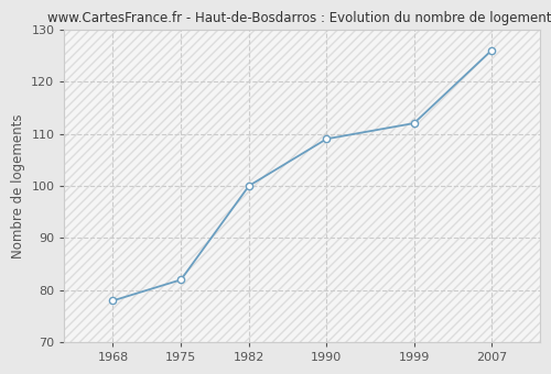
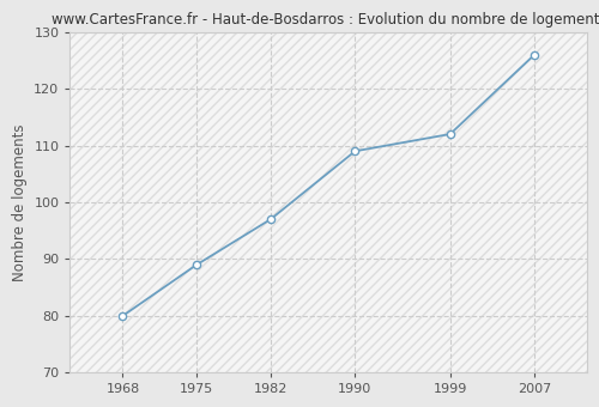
1968: 78 -> 80
1975: 82 -> 89
1982: 100 -> 97
